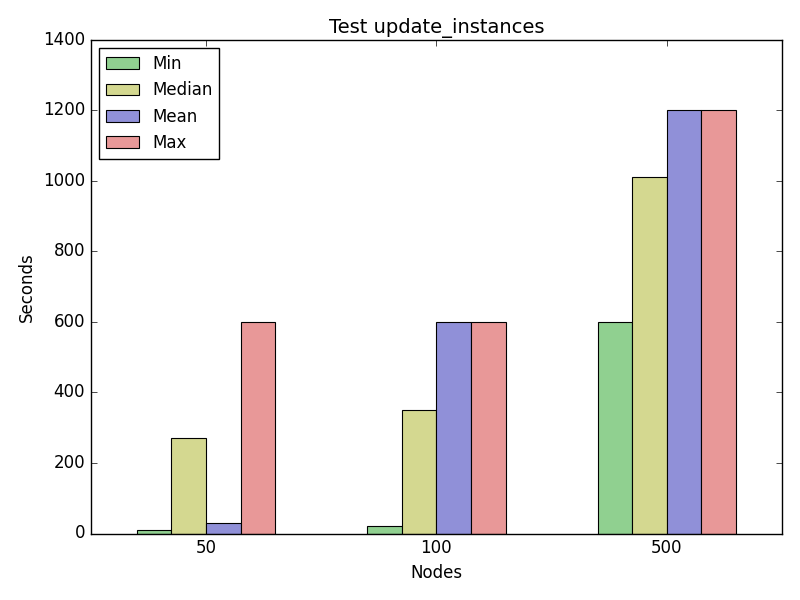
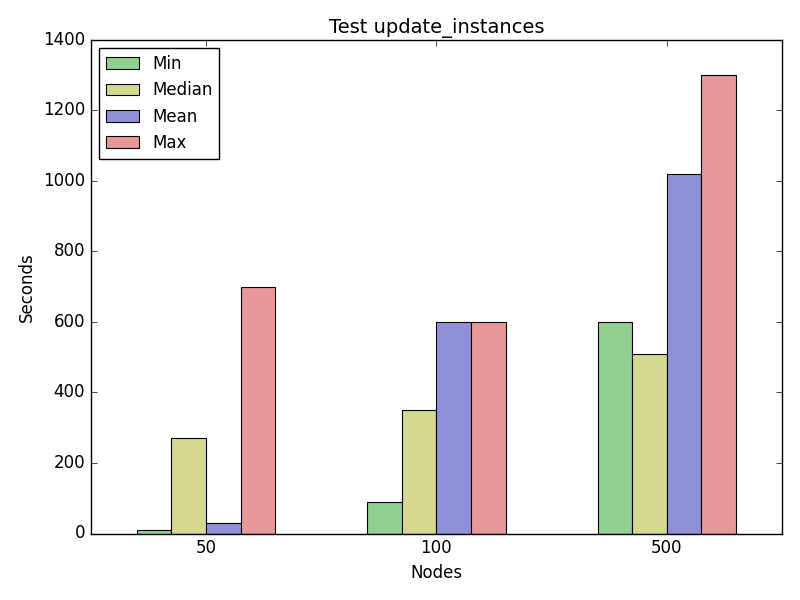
Max/50: 600 -> 700
Min/100: 20 -> 90
Median/500: 1010 -> 510
Mean/500: 1200 -> 1020
Max/500: 1200 -> 1300
